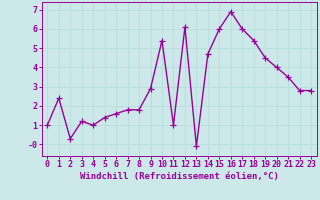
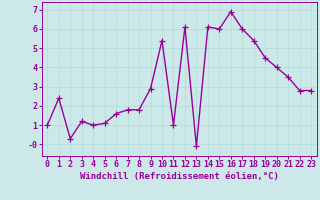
5: 1.4 -> 1.1
14: 4.7 -> 6.1
